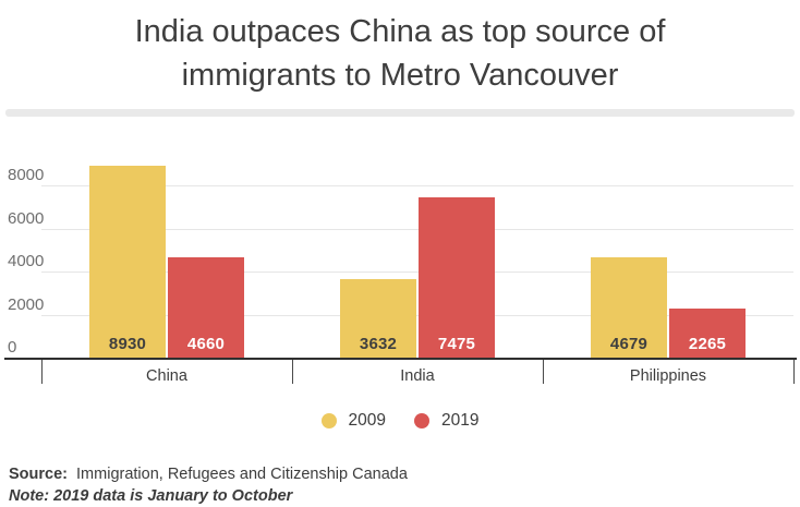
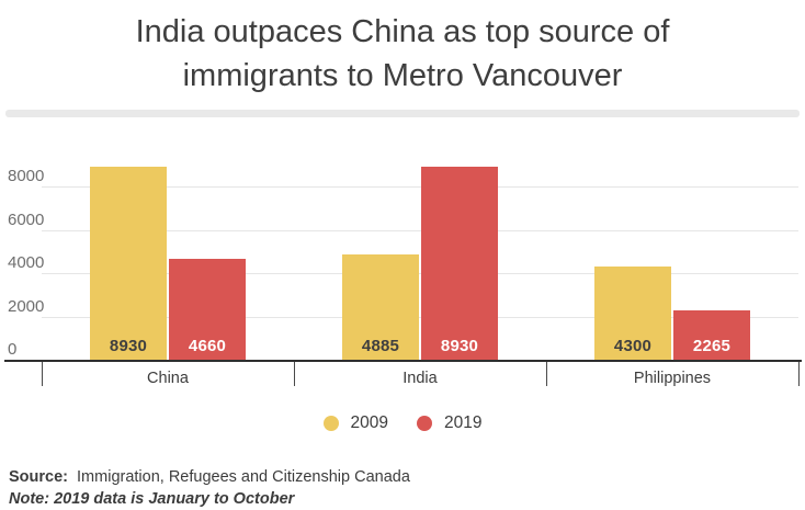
2009/India: 3632 -> 4885
2019/India: 7475 -> 8930
2009/Philippines: 4679 -> 4300
